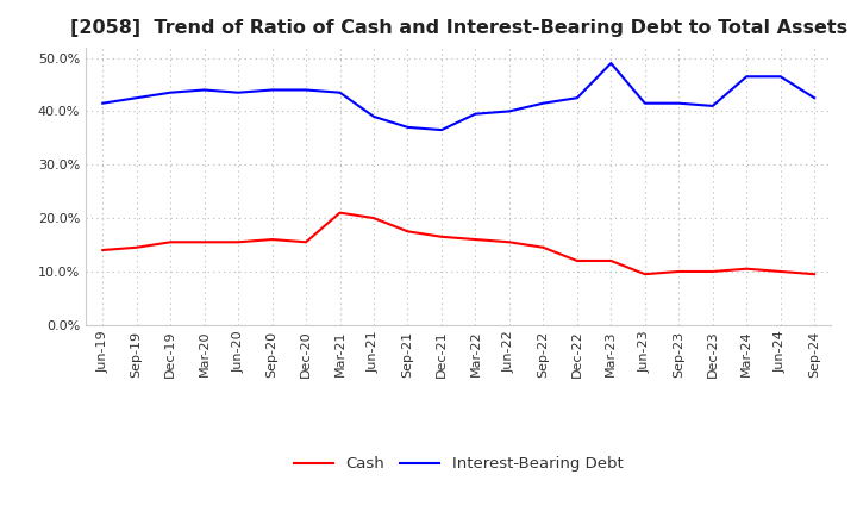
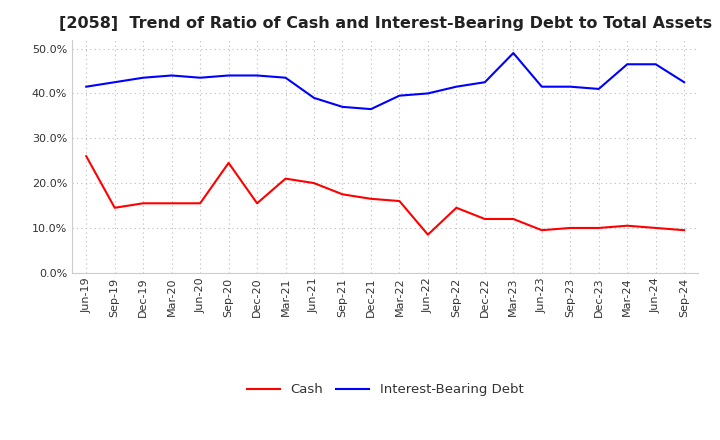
Cash/Jun-19: 14.0% -> 26.0%
Cash/Sep-20: 16.0% -> 24.5%
Cash/Jun-22: 15.5% -> 8.5%
